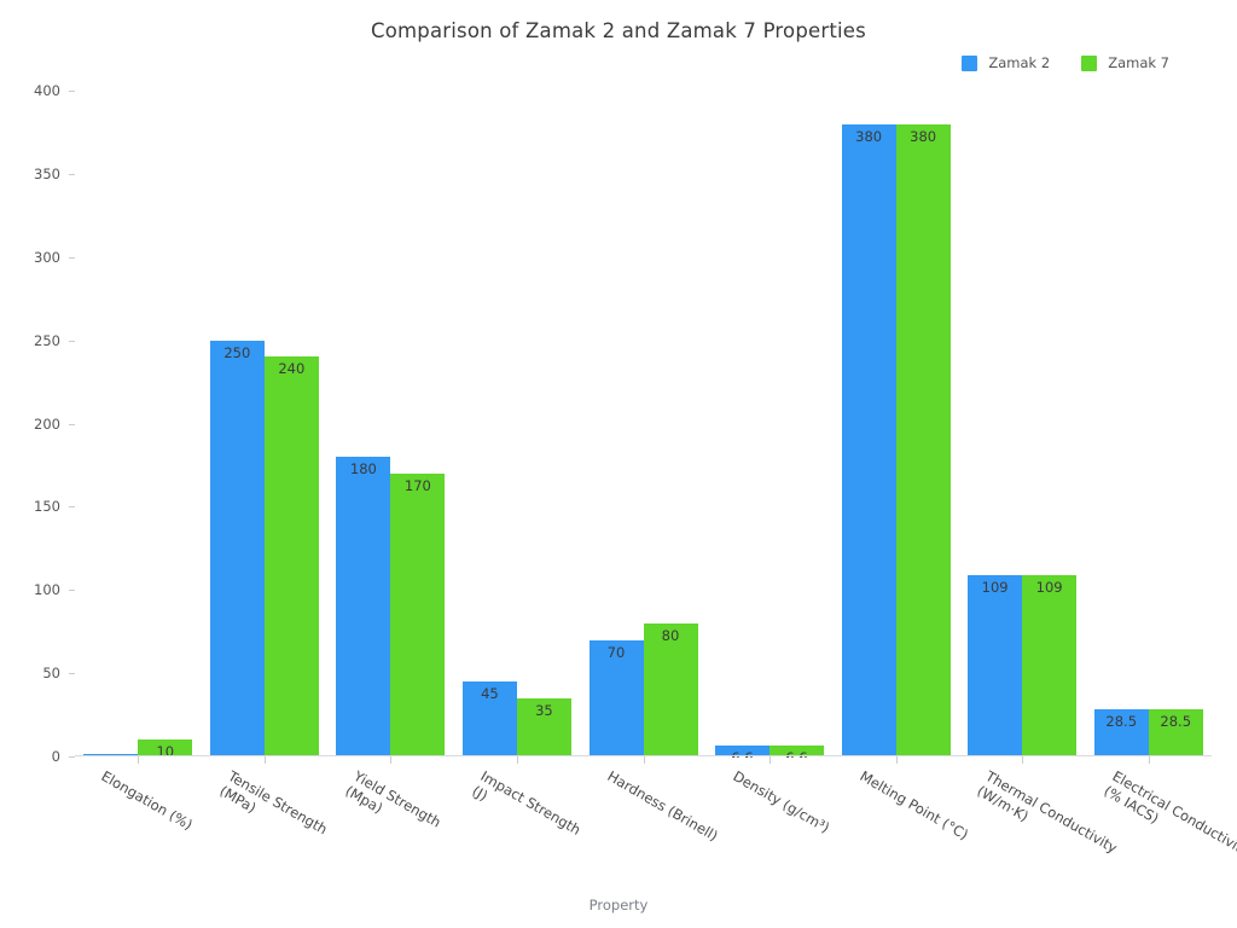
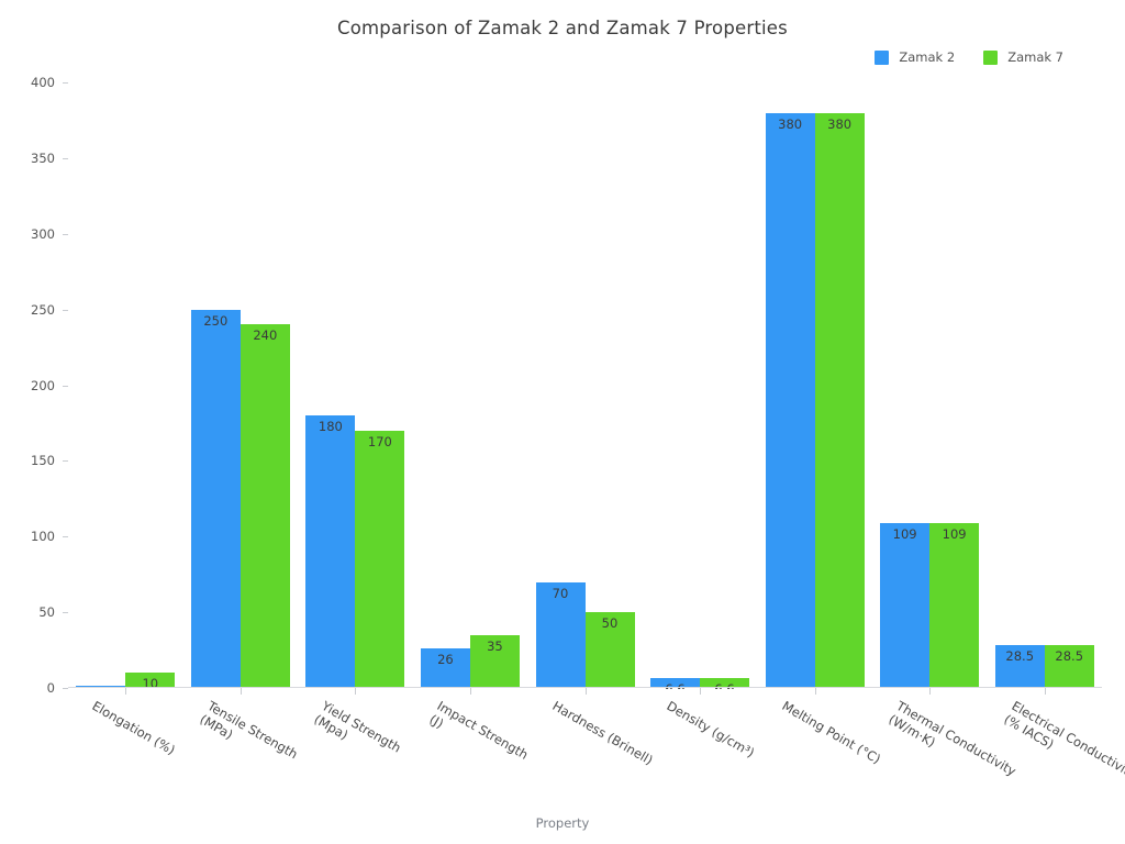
Zamak 2/Impact Strength (J): 45 -> 26
Zamak 7/Hardness (Brinell): 80 -> 50
